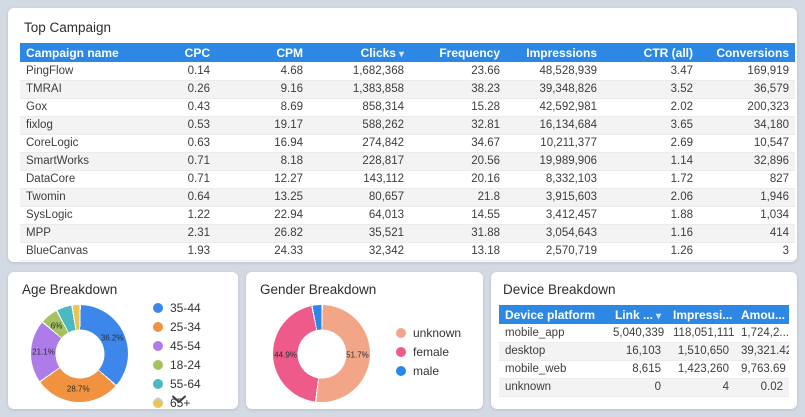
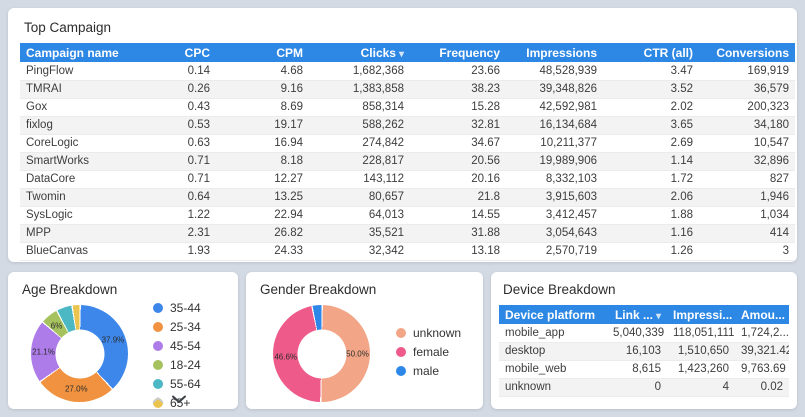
Age Breakdown/35-44: 36.2% -> 37.9%
Age Breakdown/25-34: 28.7% -> 27.0%
Gender Breakdown/unknown: 51.7% -> 50.0%
Gender Breakdown/female: 44.9% -> 46.6%
